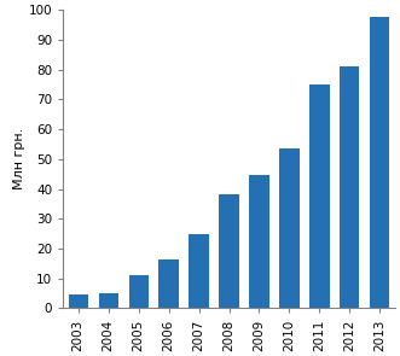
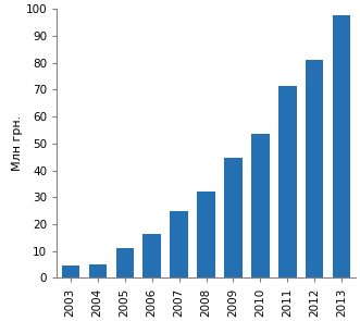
2008: 38.0 -> 32.0
2011: 75.0 -> 71.5
